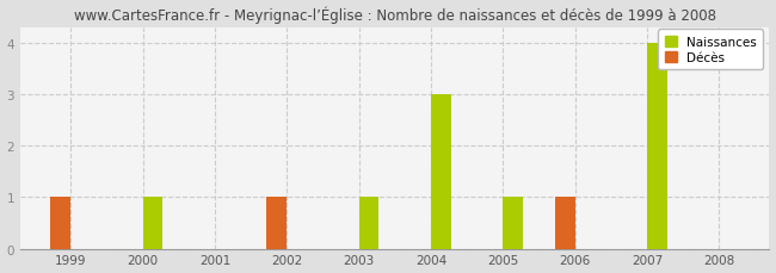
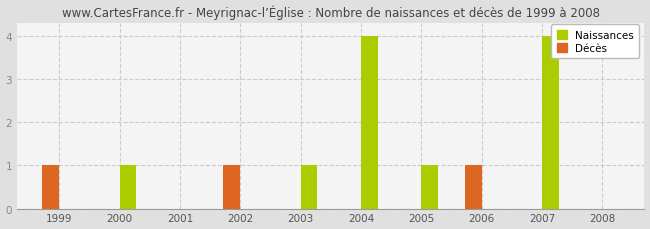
Naissances/2004: 3 -> 4
